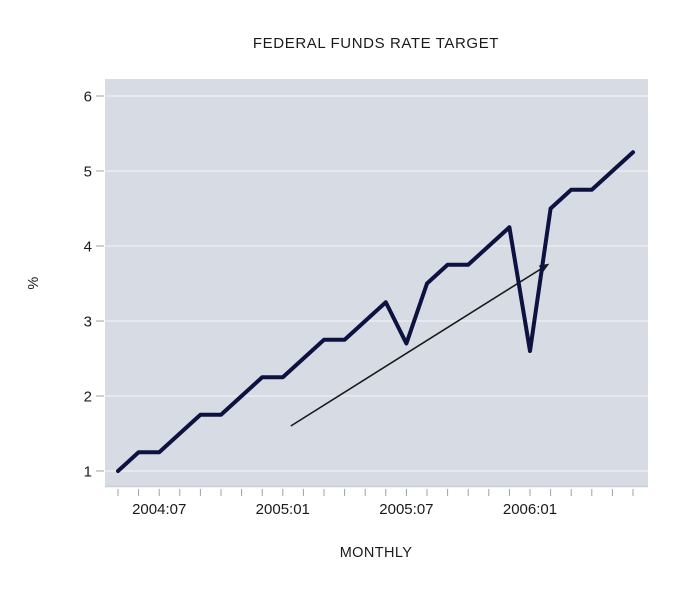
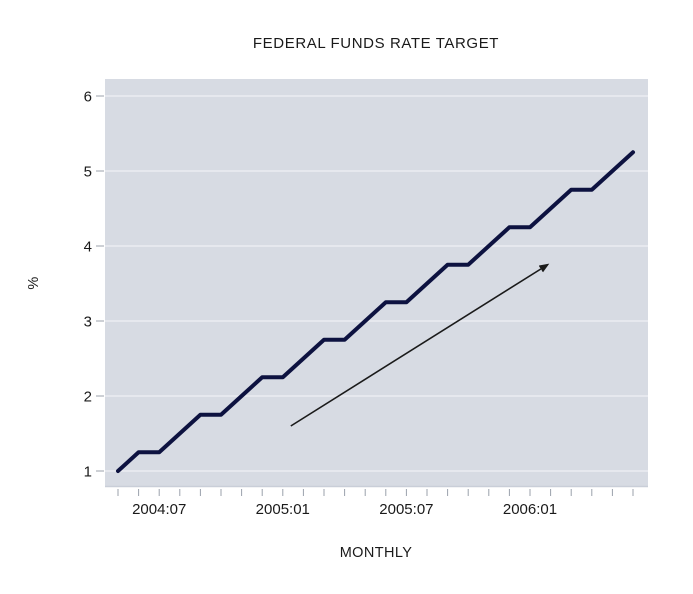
2005:07: 2.7 -> 3.2
2006:01: 2.6 -> 4.2
